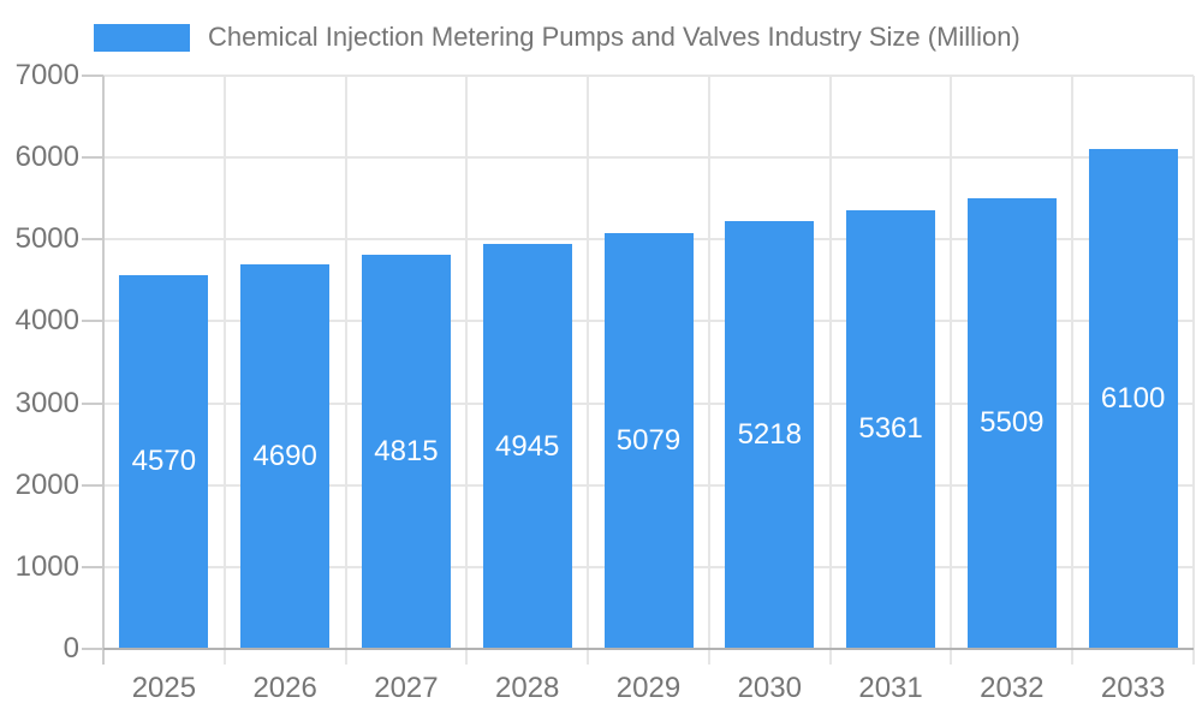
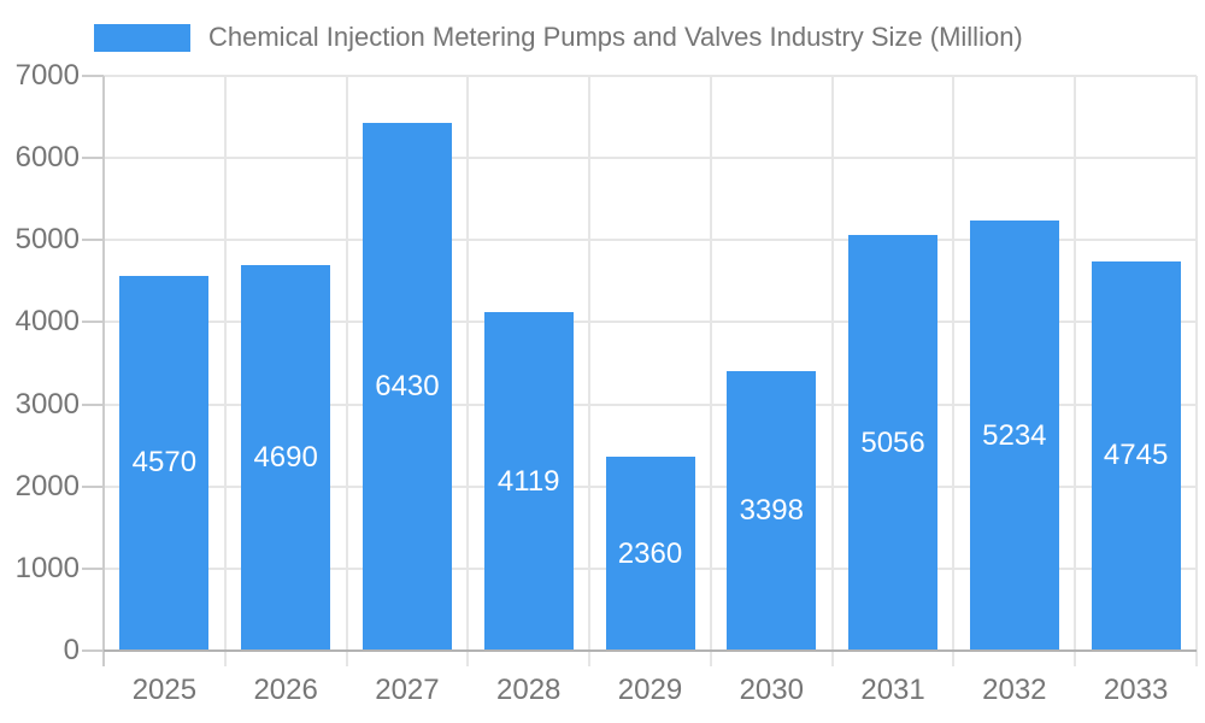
2027: 4815 -> 6430
2028: 4945 -> 4119
2029: 5079 -> 2360
2030: 5218 -> 3398
2031: 5361 -> 5056
2032: 5509 -> 5234
2033: 6100 -> 4745
